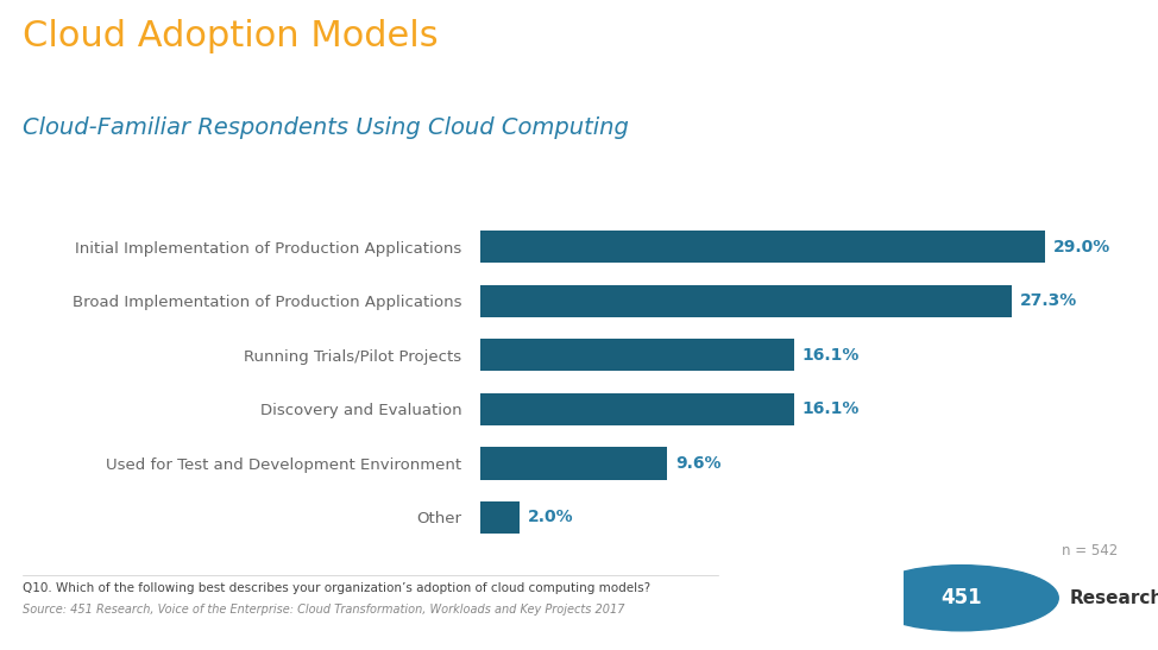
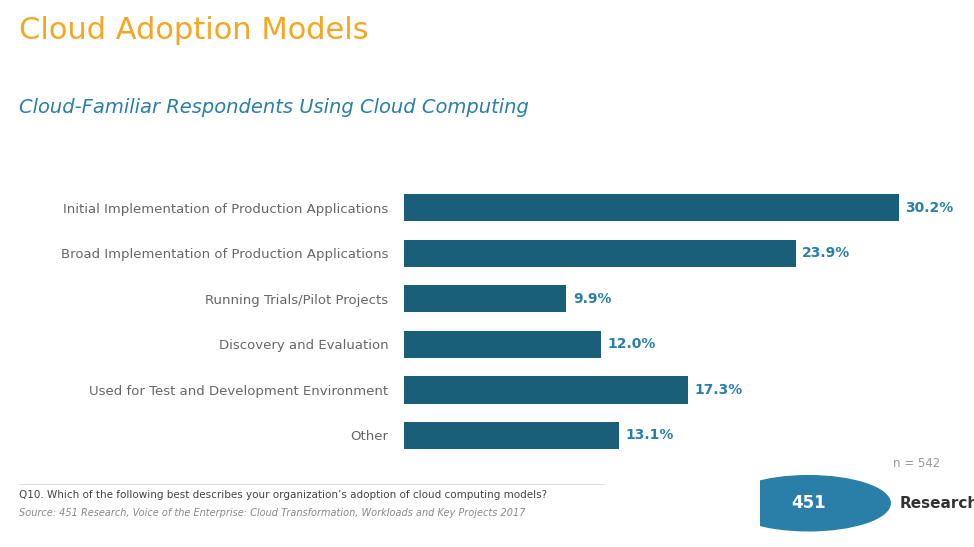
Initial Implementation of Production Applications: 29.0% -> 30.2%
Broad Implementation of Production Applications: 27.3% -> 23.9%
Running Trials/Pilot Projects: 16.1% -> 9.9%
Discovery and Evaluation: 16.1% -> 12.0%
Used for Test and Development Environment: 9.6% -> 17.3%
Other: 2.0% -> 13.1%
